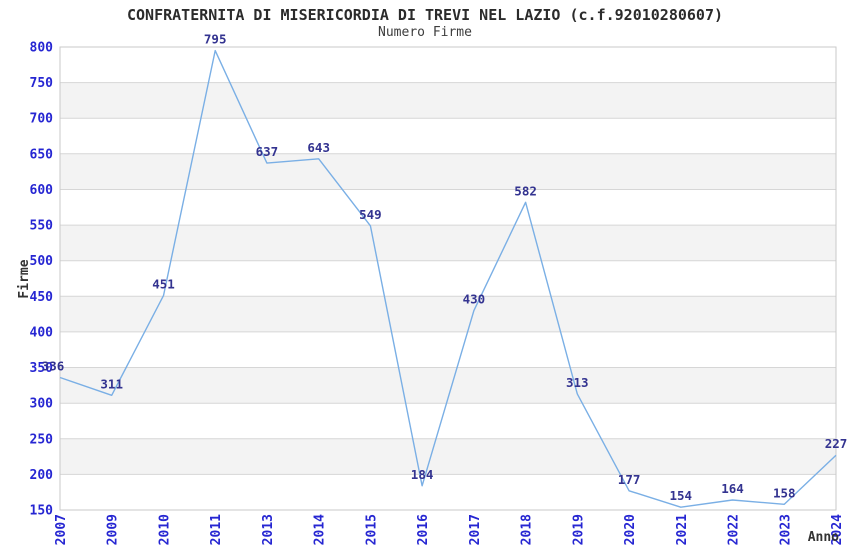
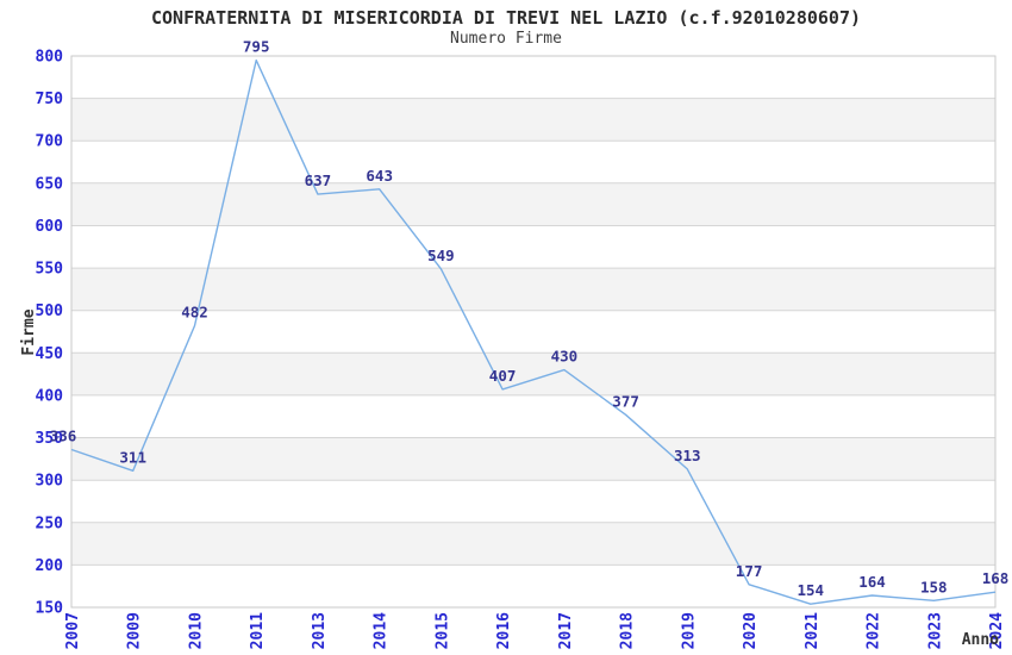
2010: 451 -> 482
2016: 184 -> 407
2018: 582 -> 377
2024: 227 -> 168
